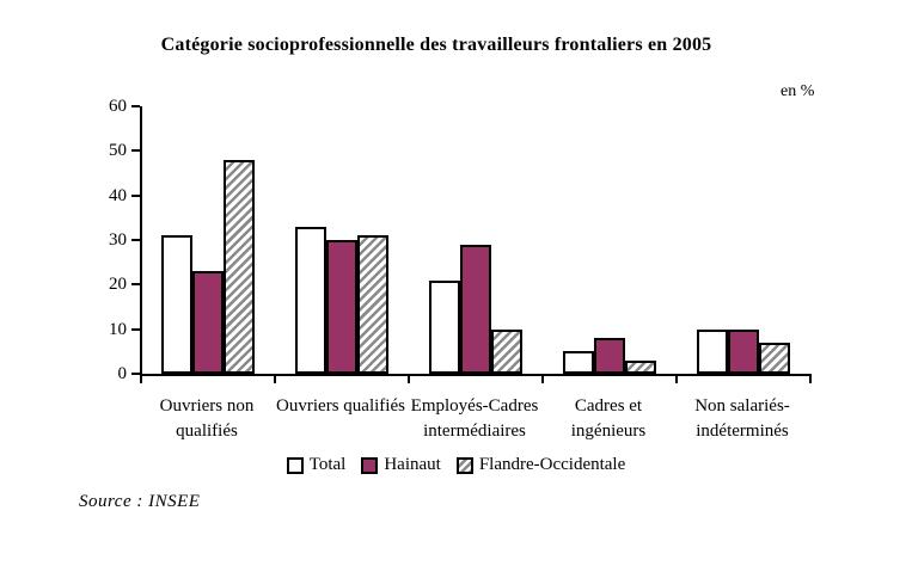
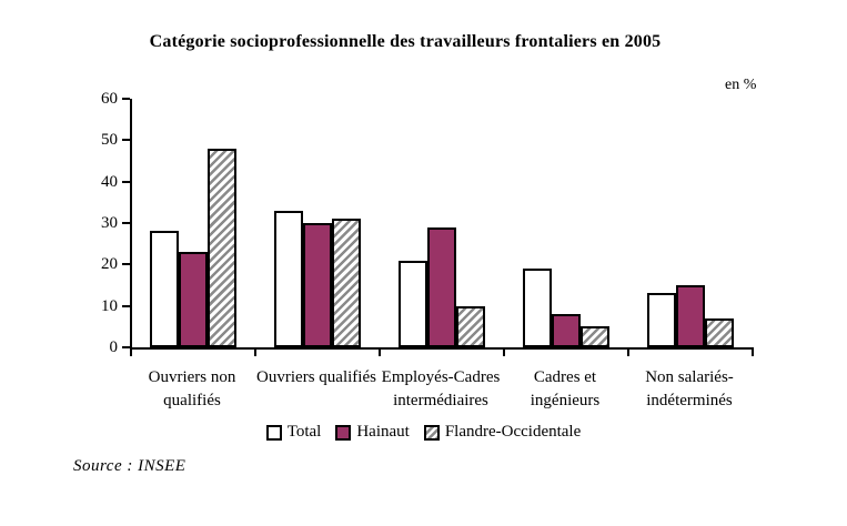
Total/Ouvriers non qualifiés: 31 -> 28
Total/Cadres et ingénieurs: 5 -> 19
Flandre-Occidentale/Cadres et ingénieurs: 3 -> 5
Total/Non salariés-indéterminés: 10 -> 13
Hainaut/Non salariés-indéterminés: 10 -> 15
